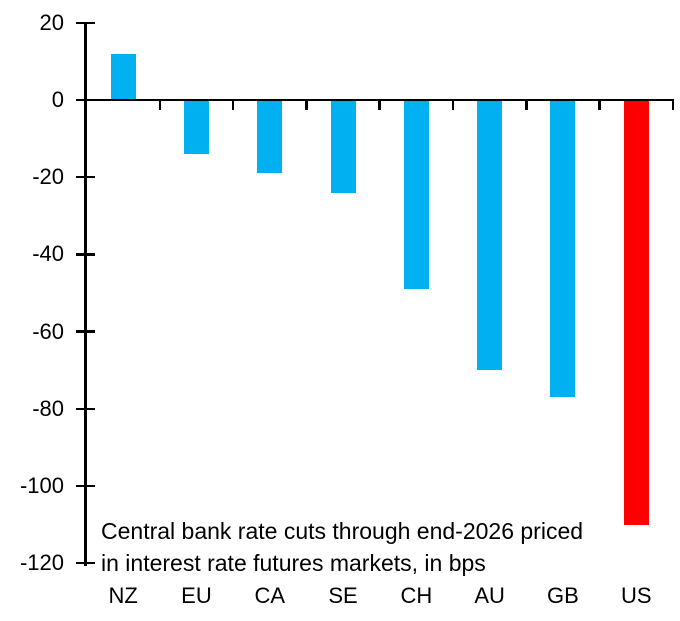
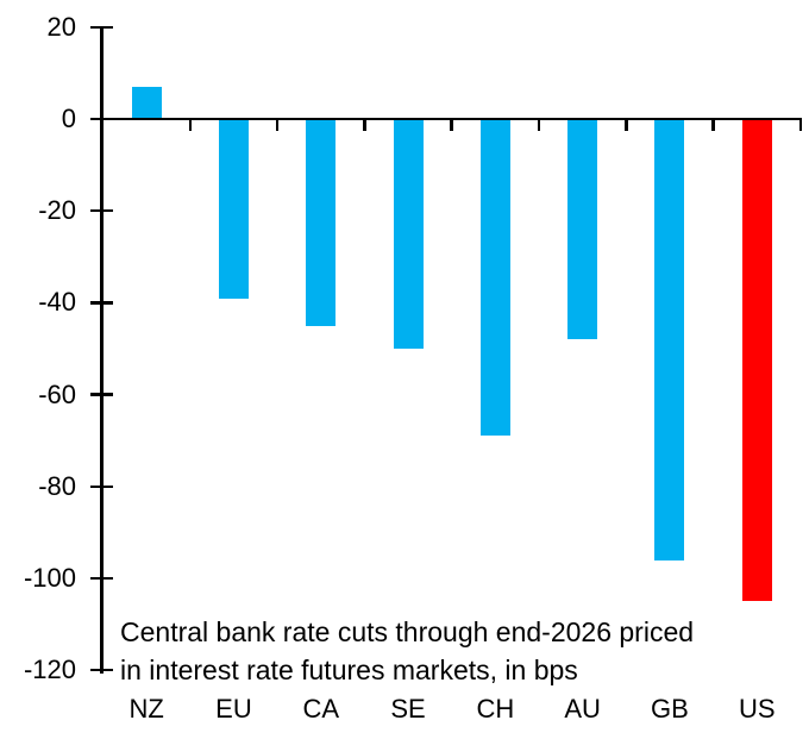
NZ: 12 -> 7
EU: -14 -> -39
CA: -19 -> -45
SE: -24 -> -50
CH: -49 -> -69
AU: -70 -> -48
GB: -77 -> -96
US: -110 -> -105
